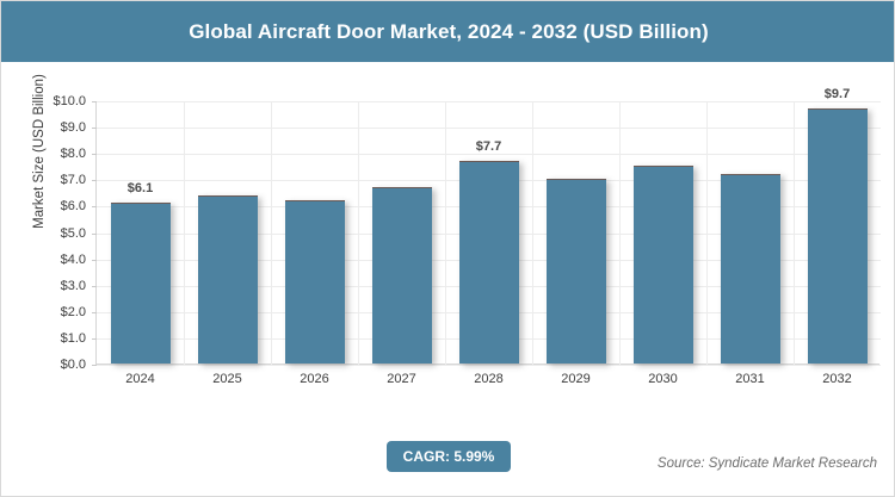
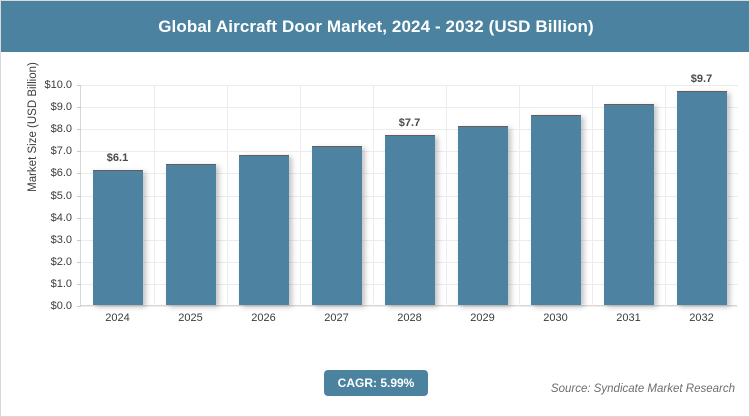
2026: $6.2 -> $6.8
2027: $6.7 -> $7.2
2029: $7.0 -> $8.1
2030: $7.5 -> $8.6
2031: $7.2 -> $9.1
